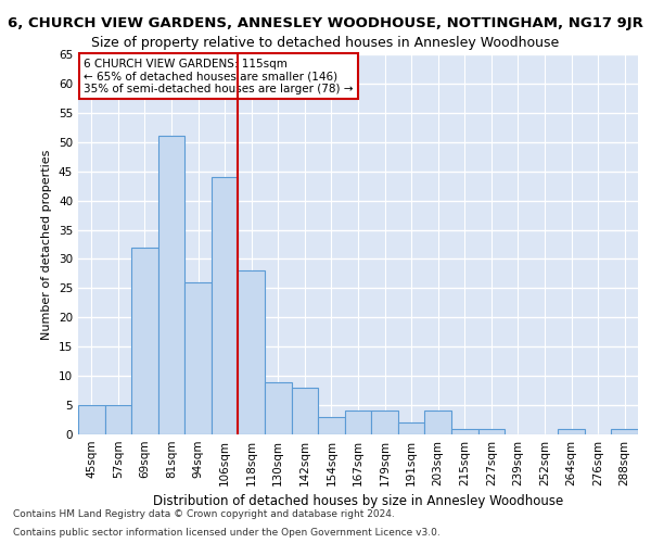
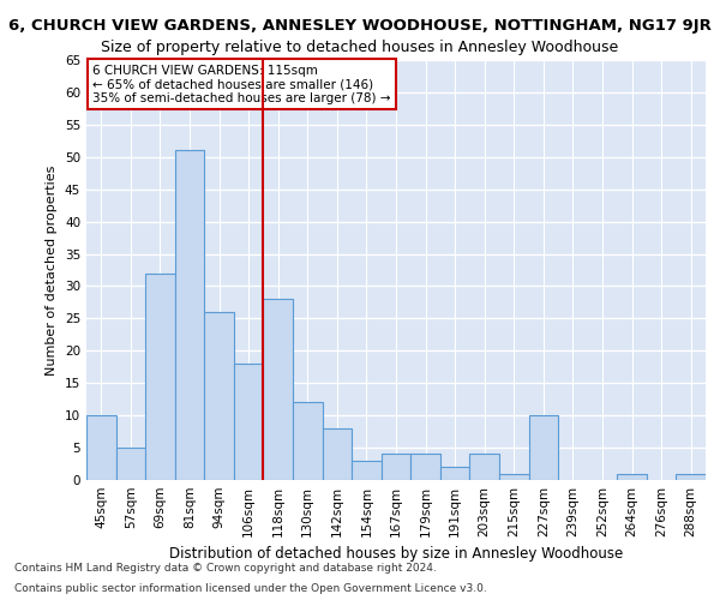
45sqm: 5 -> 10
106sqm: 44 -> 18
130sqm: 9 -> 12
227sqm: 1 -> 10
